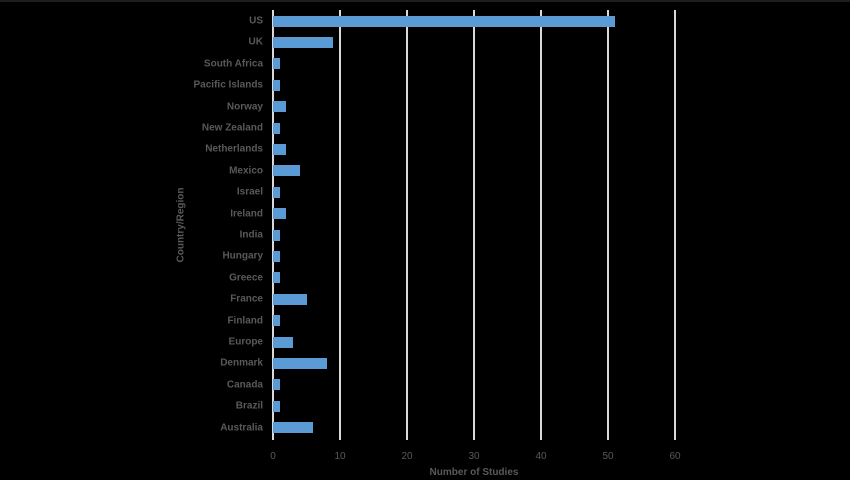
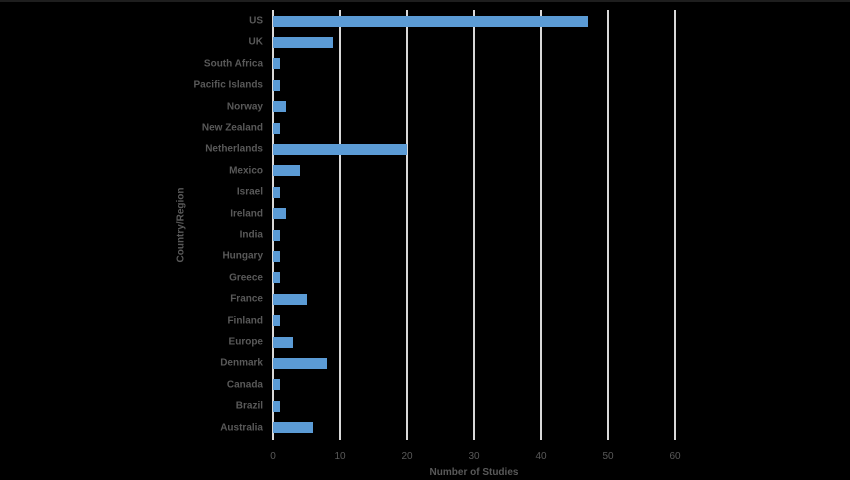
US: 51 -> 47
Netherlands: 2 -> 20
